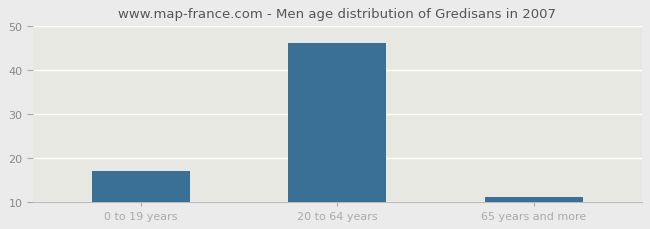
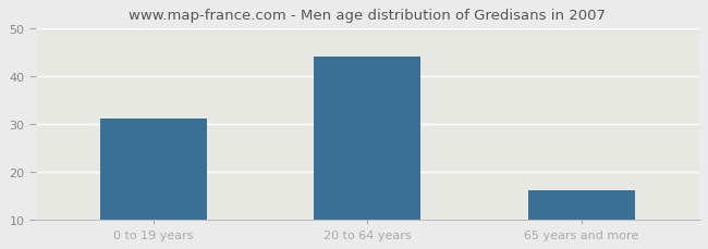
0 to 19 years: 17 -> 31
20 to 64 years: 46 -> 44
65 years and more: 11 -> 16
